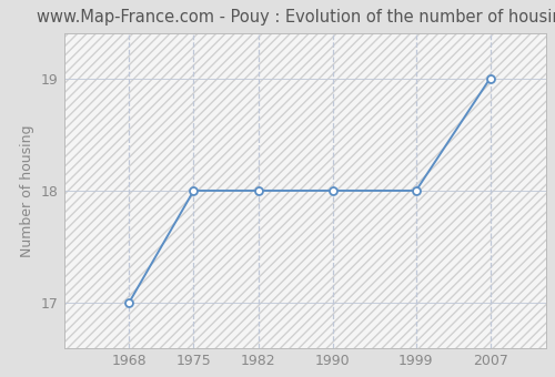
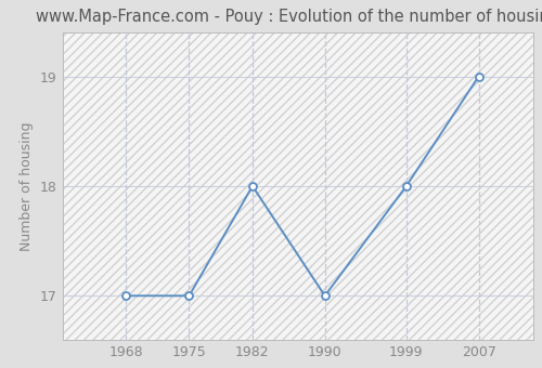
1975: 18 -> 17
1990: 18 -> 17
